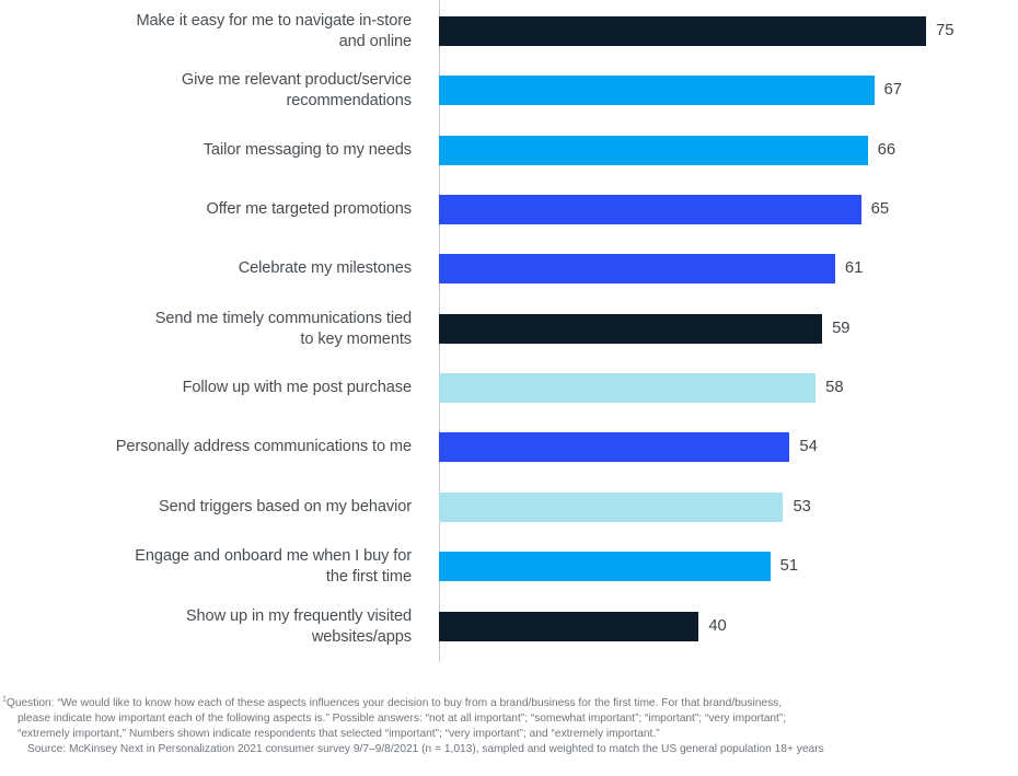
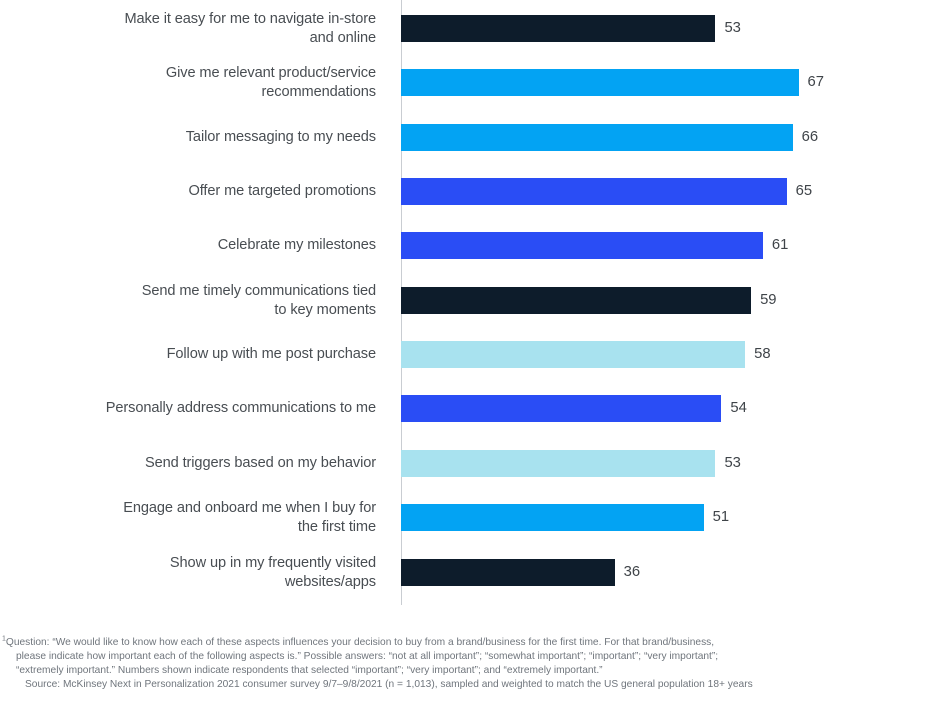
Make it easy for me to navigate in-store and online: 75 -> 53
Show up in my frequently visited websites/apps: 40 -> 36
